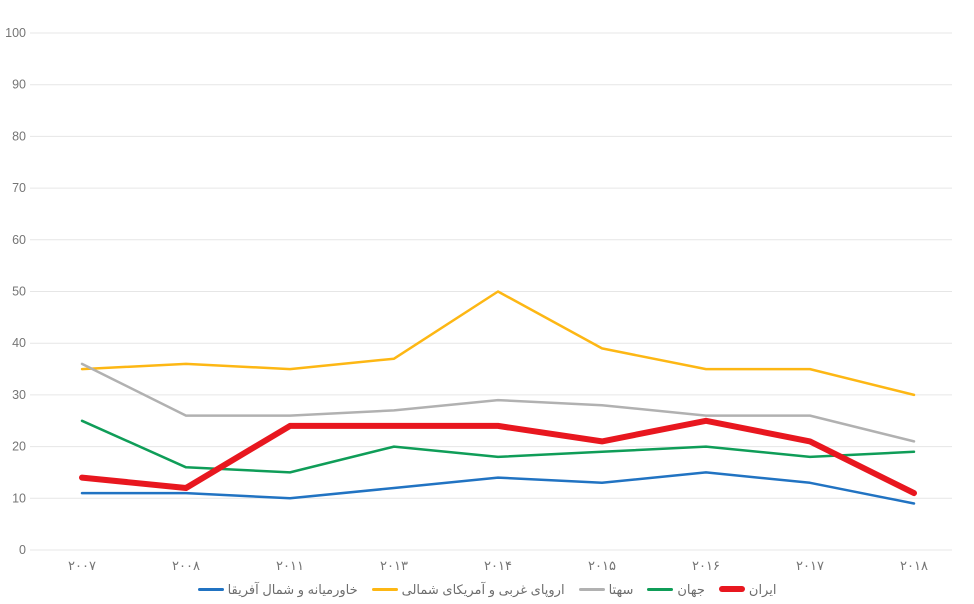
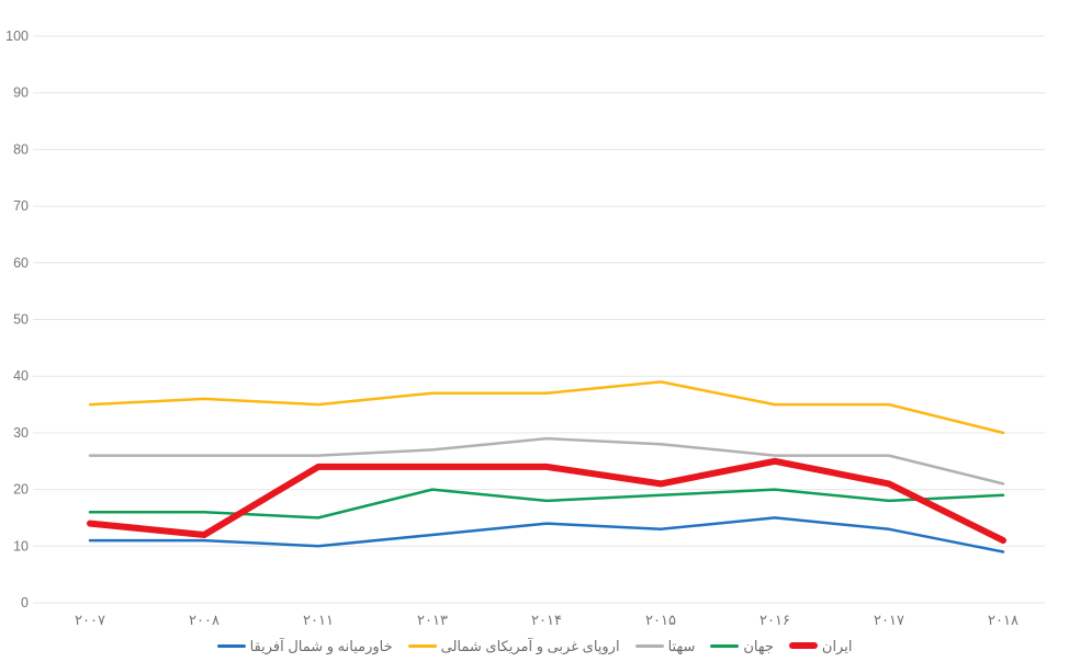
جهان/۲۰۰۷: 25 -> 16
سهتا/۲۰۰۷: 36 -> 26
اروپای غربی و آمریکای شمالی/۲۰۱۴: 50 -> 37
